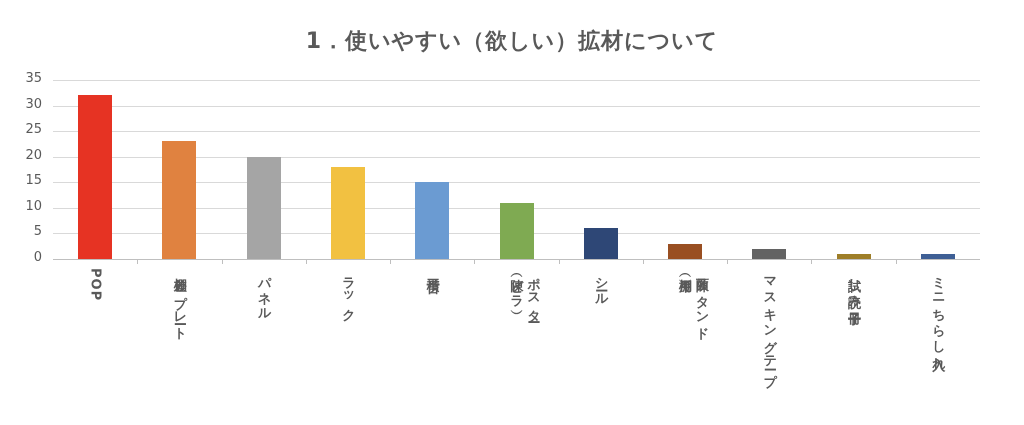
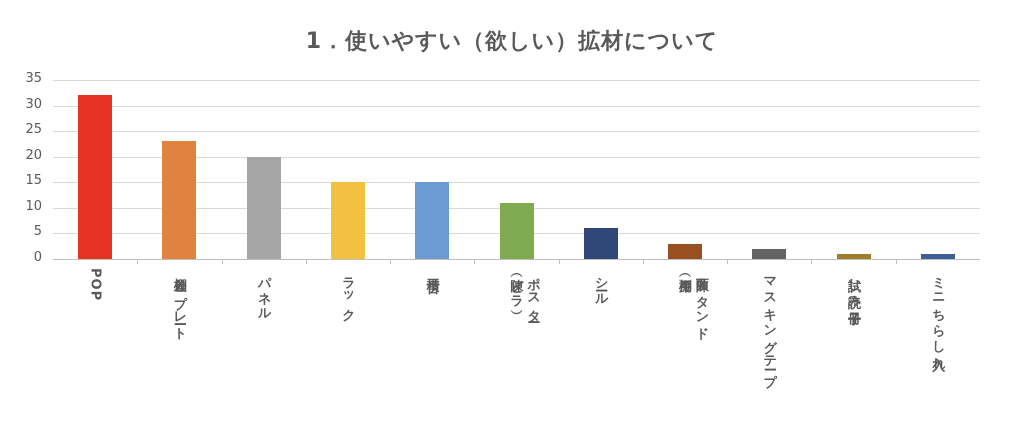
ラック: 18 -> 15
